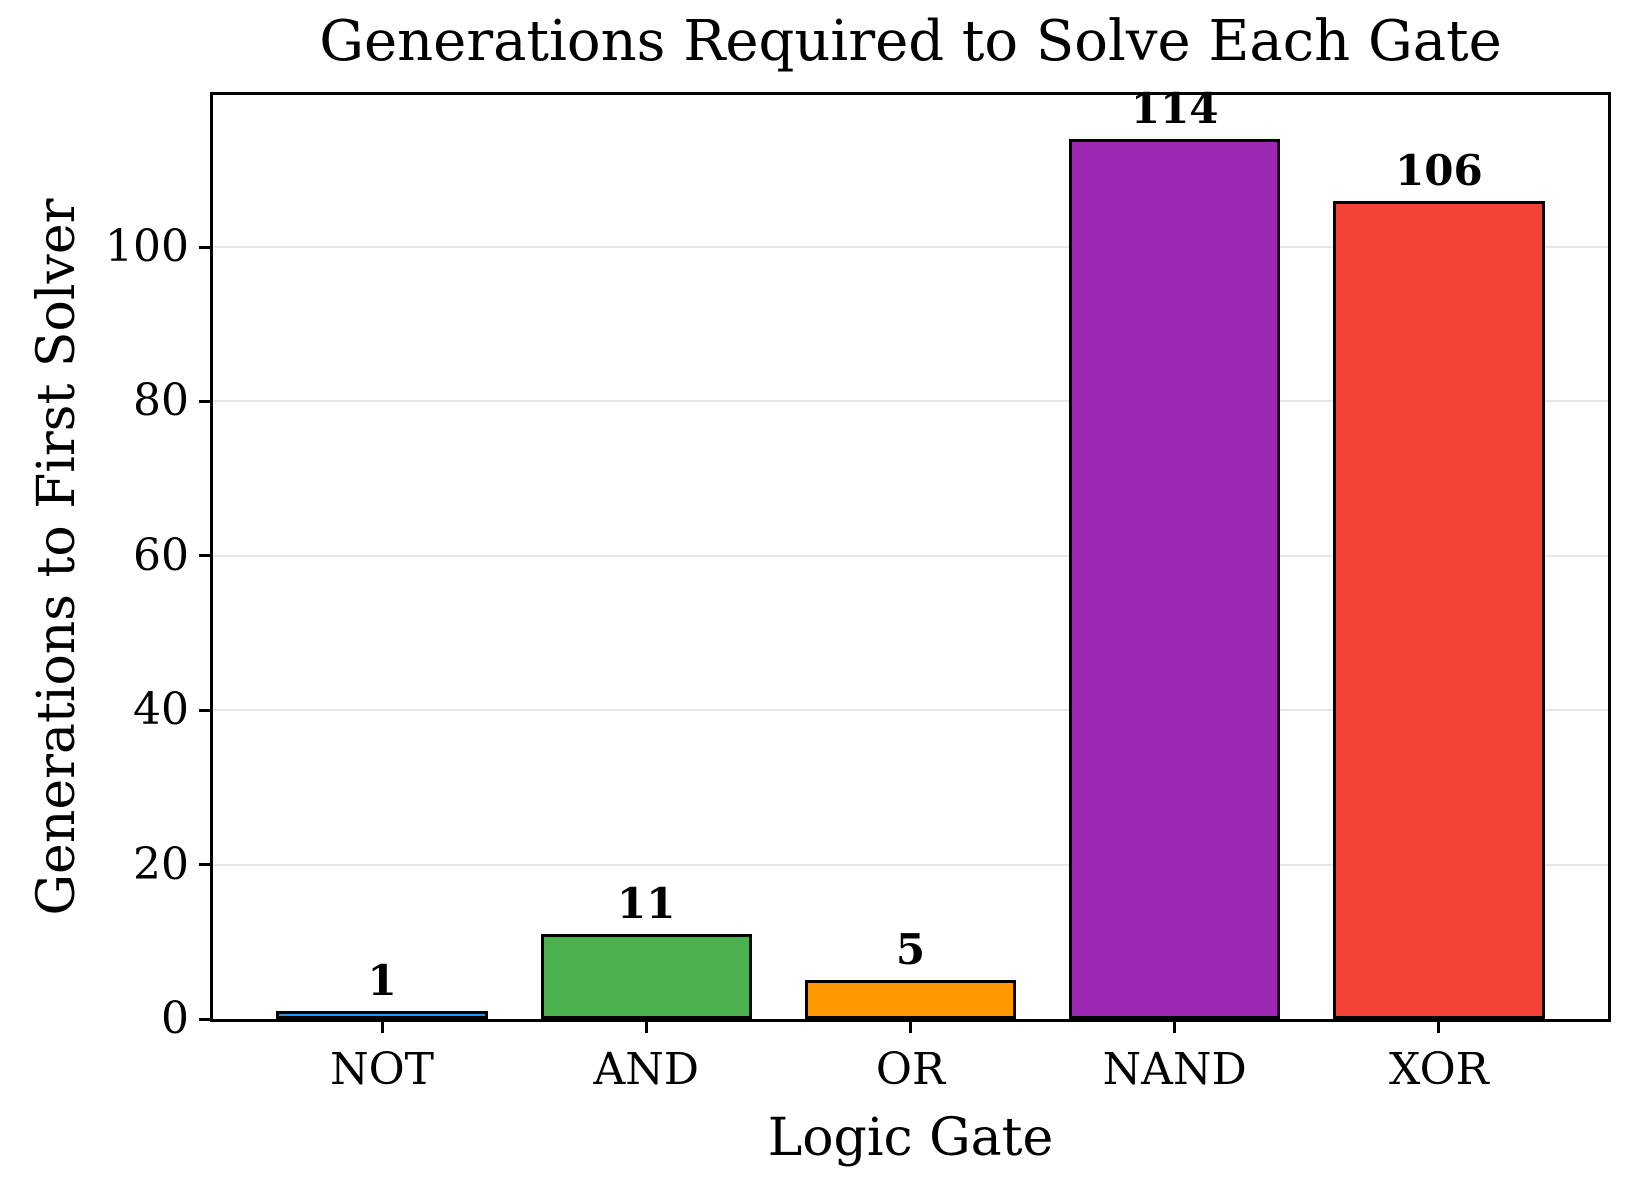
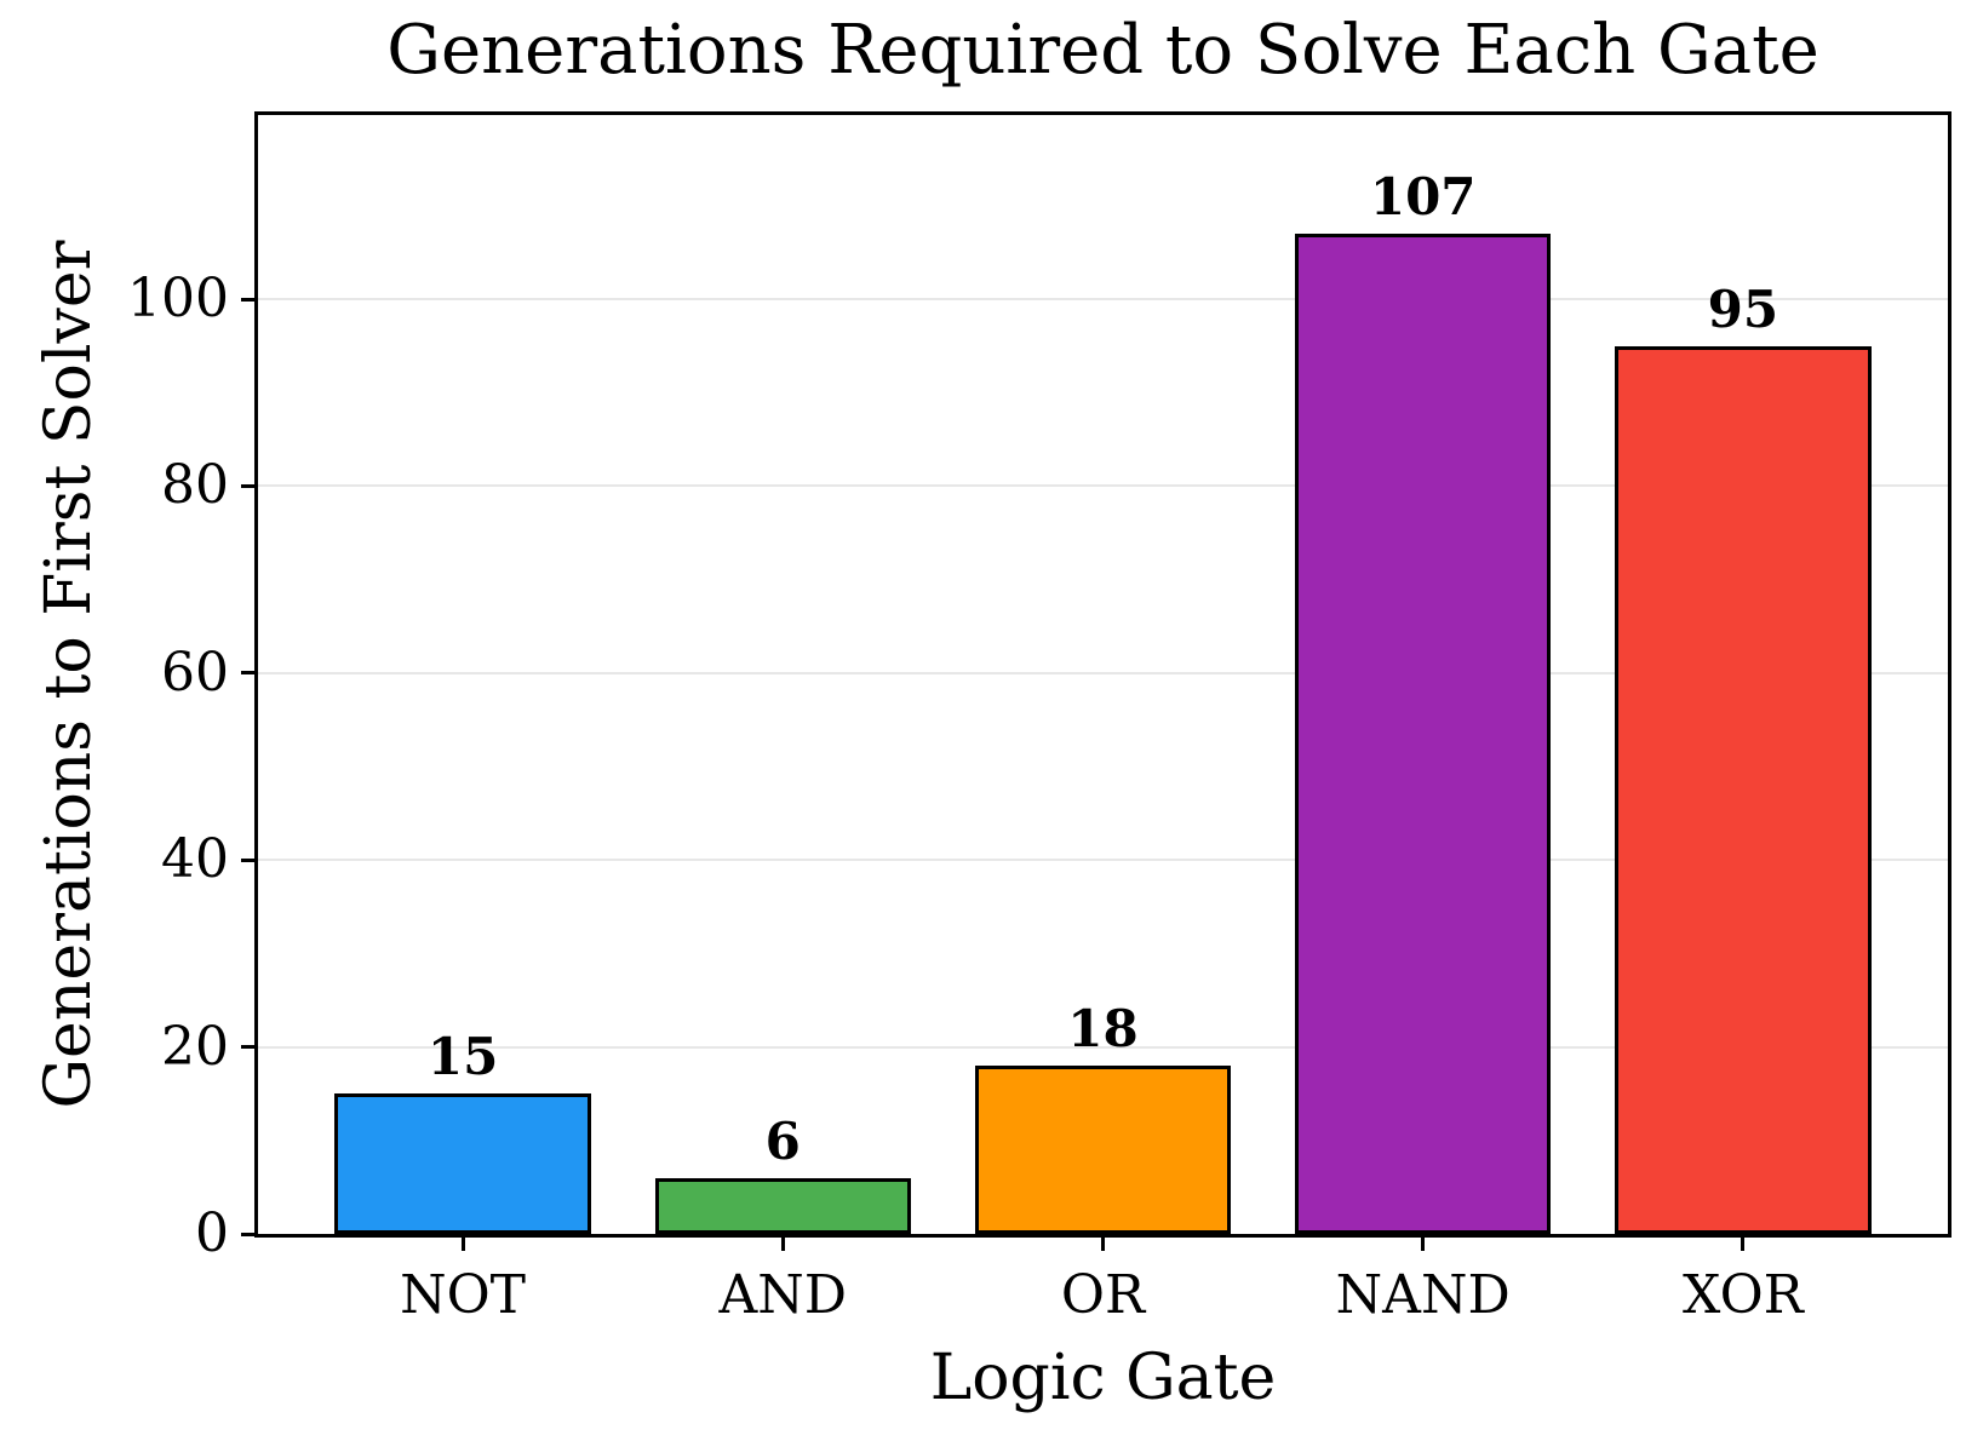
NOT: 1 -> 15
AND: 11 -> 6
OR: 5 -> 18
NAND: 114 -> 107
XOR: 106 -> 95
